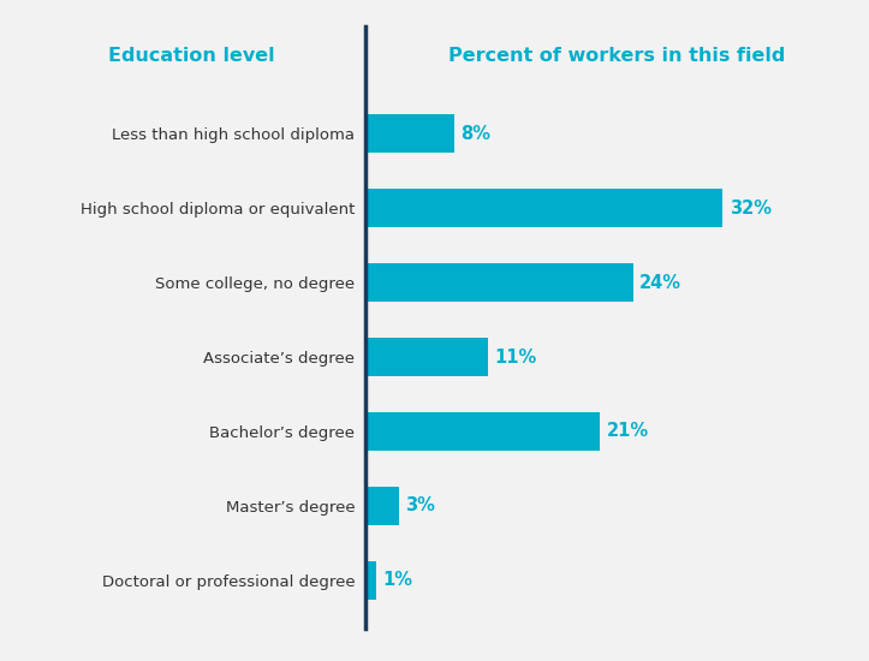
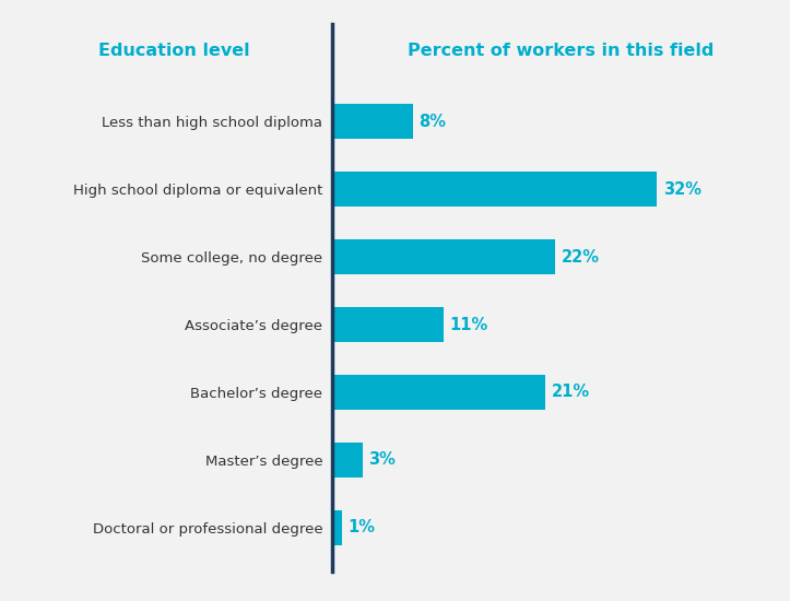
Some college, no degree: 24% -> 22%
